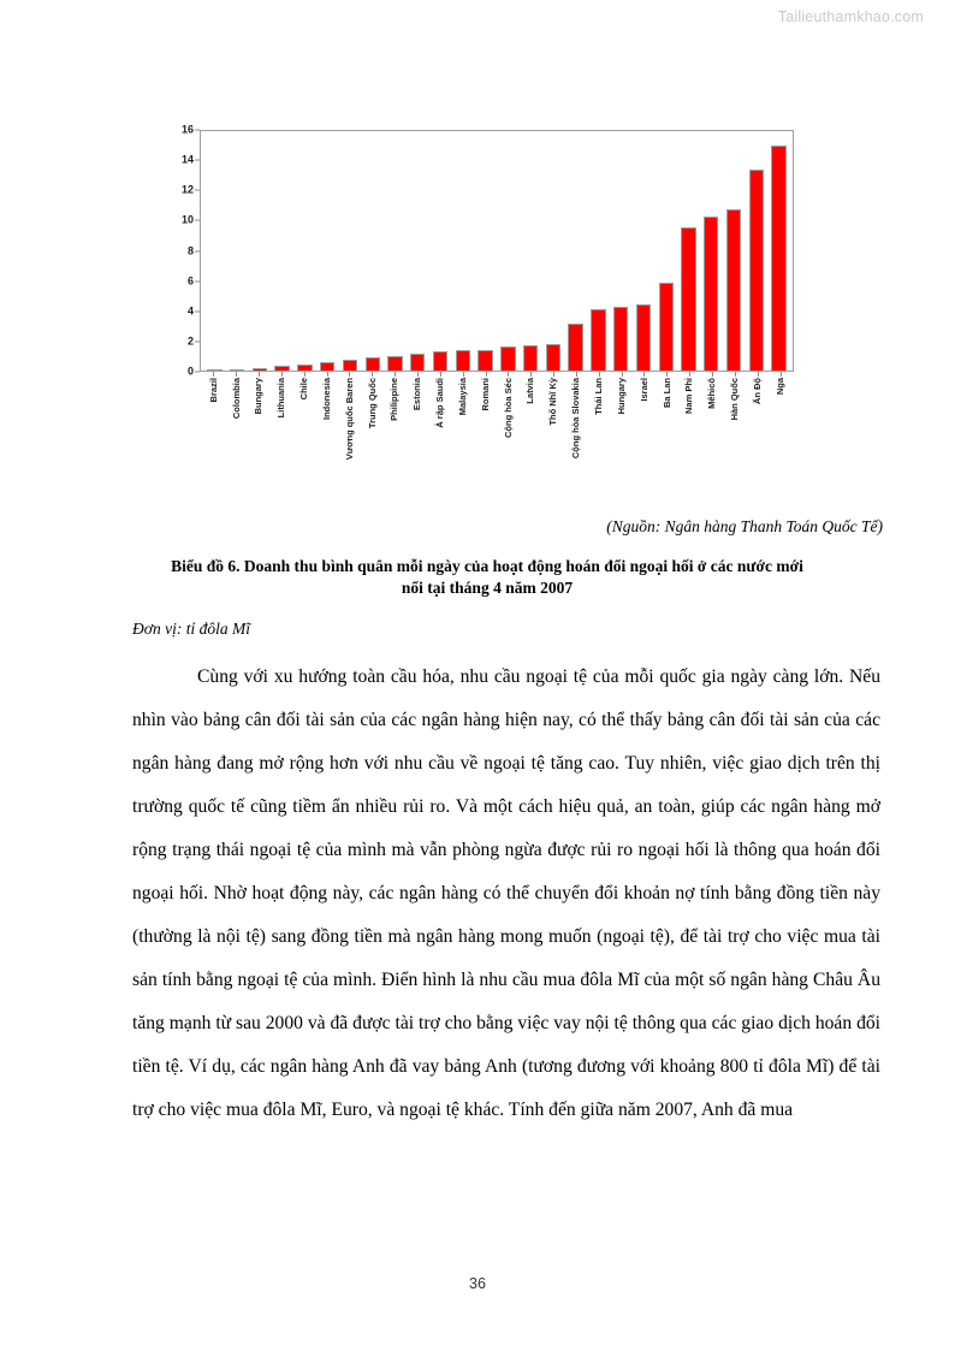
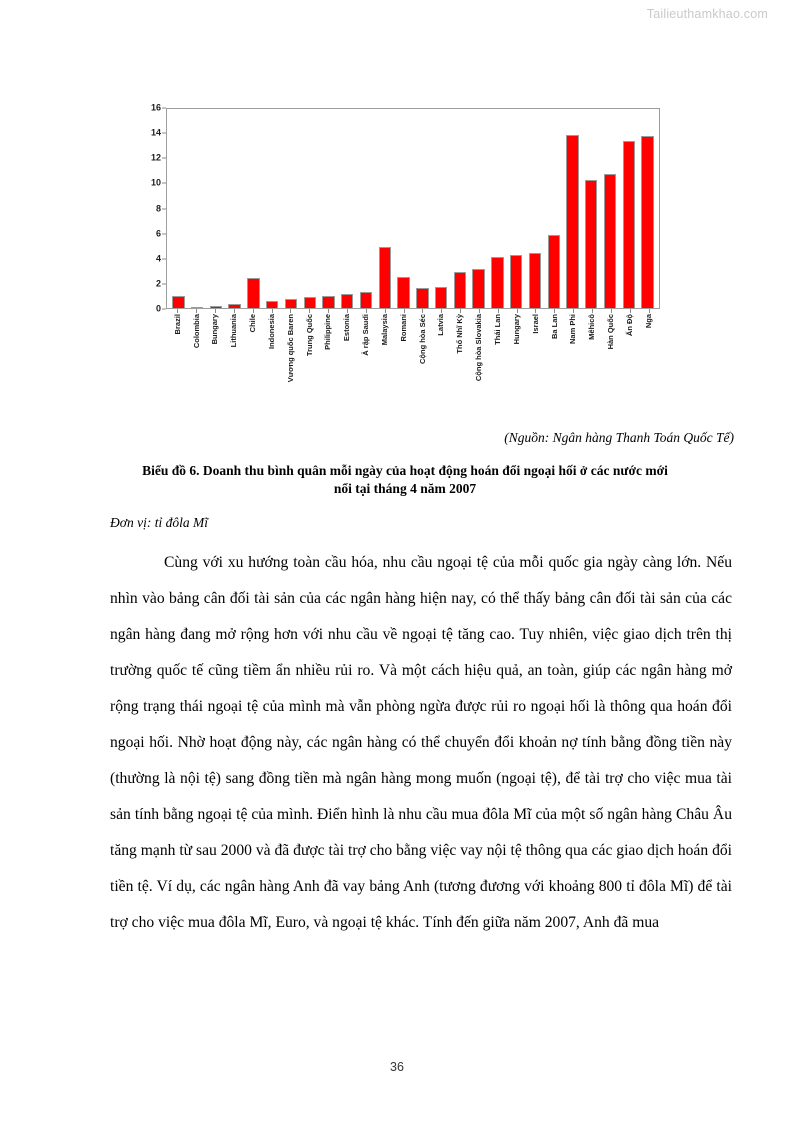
Brazil: 0.1 -> 1.0
Chile: 0.4 -> 2.4
Malaysia: 1.4 -> 4.9
Romani: 1.4 -> 2.5
Thổ Nhĩ Kỳ: 1.8 -> 2.9
Nam Phi: 9.6 -> 13.9
Nga: 15.0 -> 13.8
